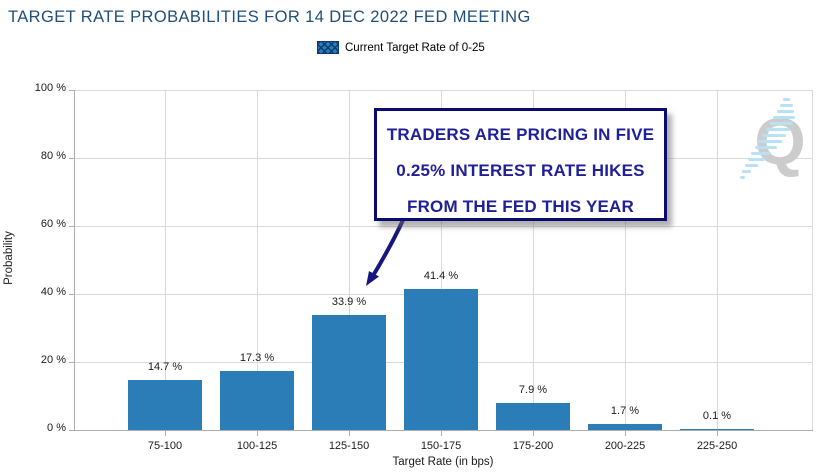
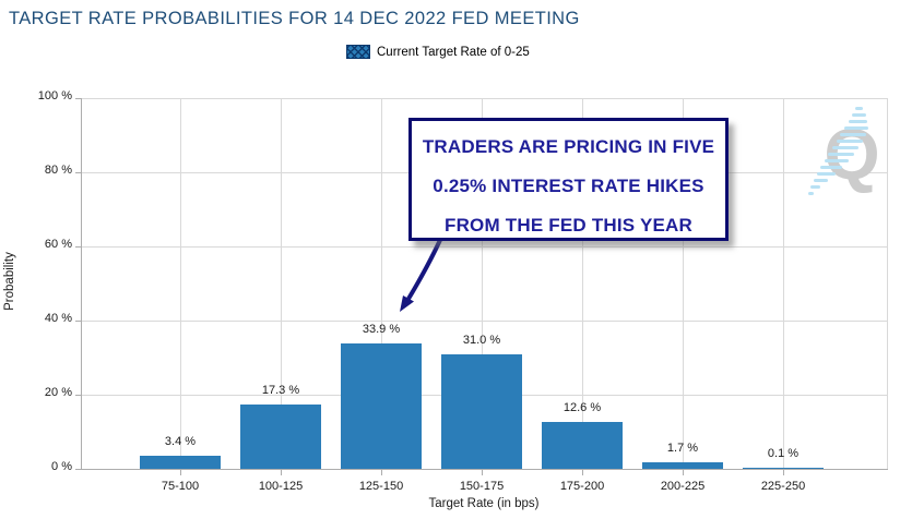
75-100: 14.7 -> 3.4
150-175: 41.4 -> 31.0
175-200: 7.9 -> 12.6
